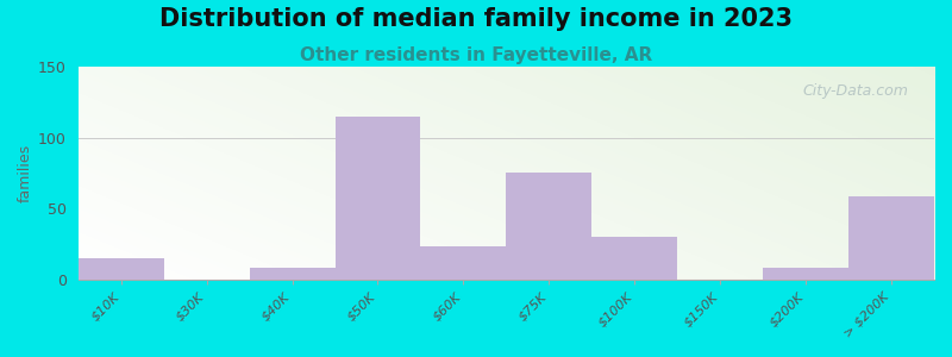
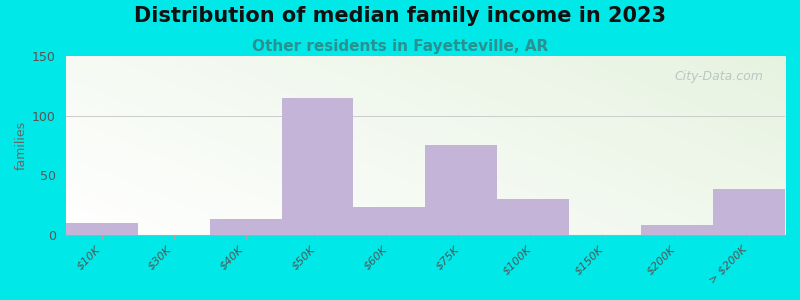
$10K: 15 -> 10
$40K: 8 -> 13
> $200K: 58 -> 38
